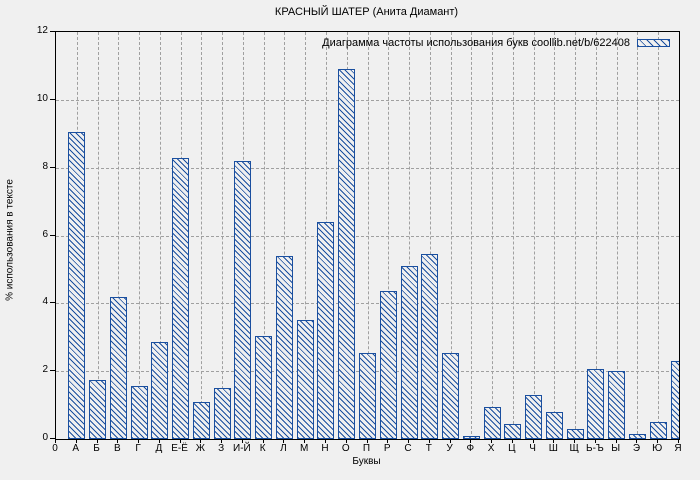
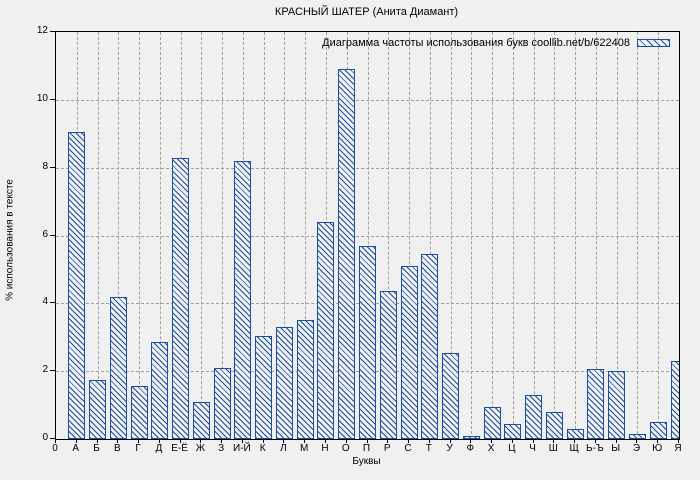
З: 1.5 -> 2.1
Л: 5.4 -> 3.3
П: 2.5 -> 5.7
